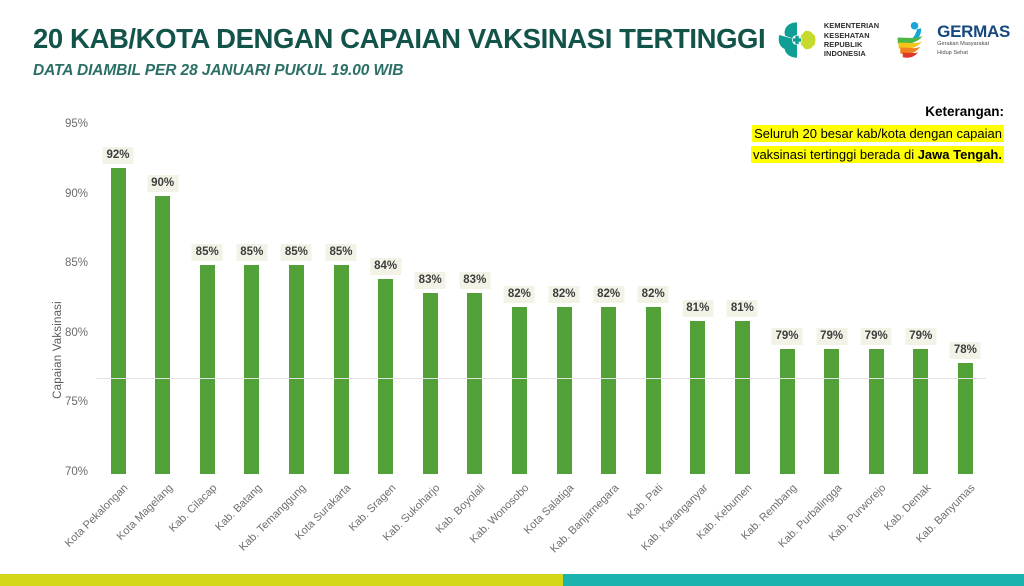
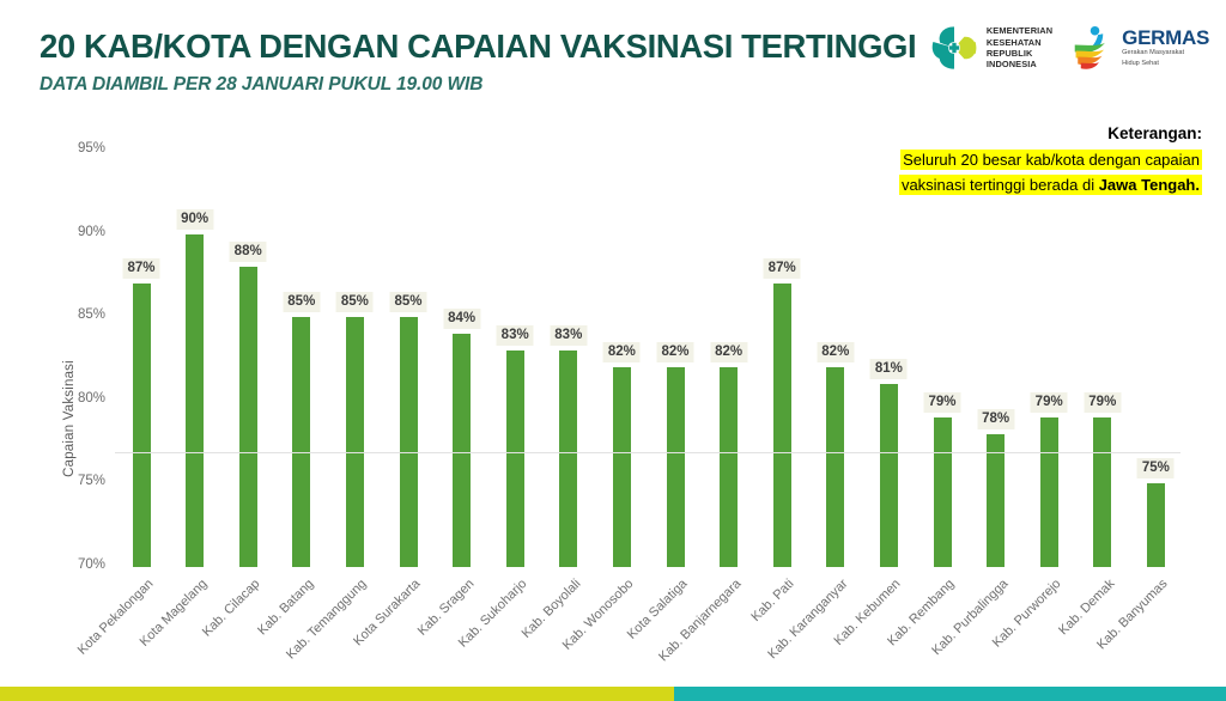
Kota Pekalongan: 92% -> 87%
Kab. Cilacap: 85% -> 88%
Kab. Pati: 82% -> 87%
Kab. Karanganyar: 81% -> 82%
Kab. Purbalingga: 79% -> 78%
Kab. Banyumas: 78% -> 75%
